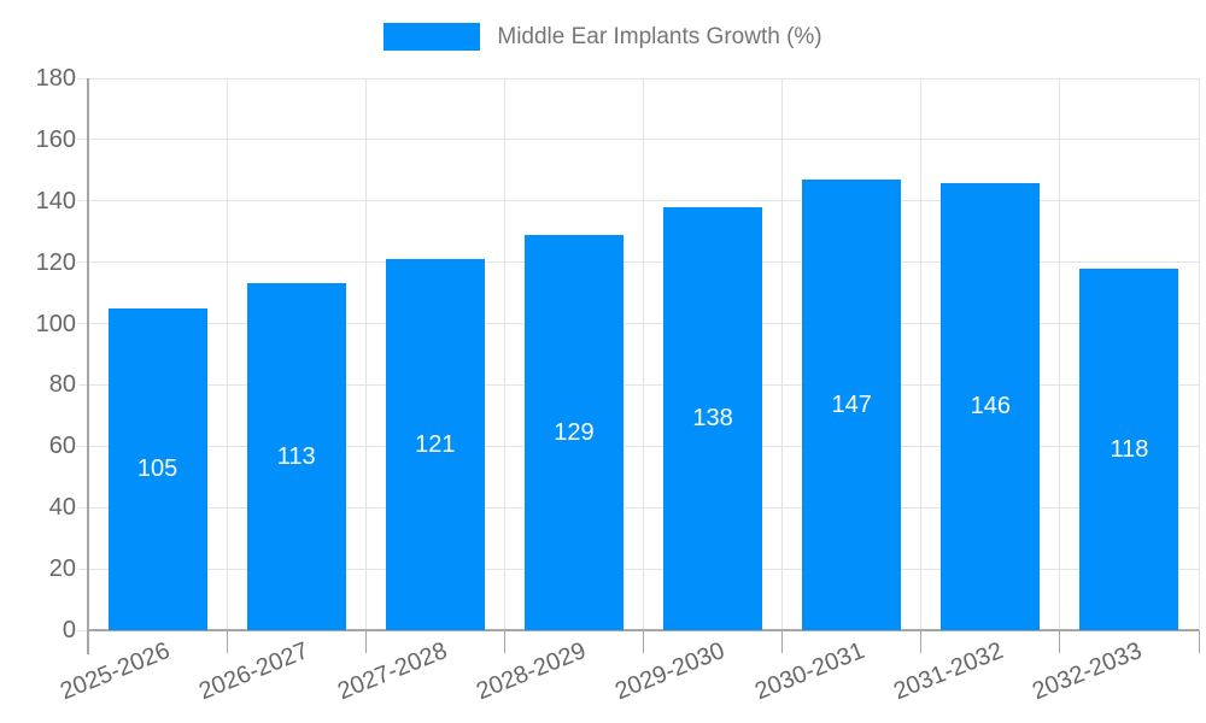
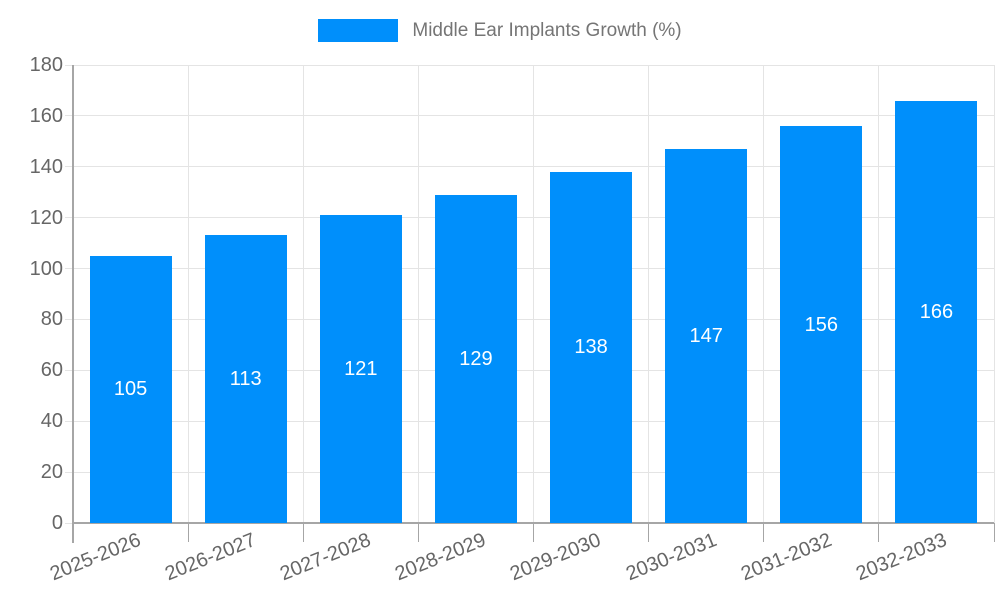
2031-2032: 146 -> 156
2032-2033: 118 -> 166
